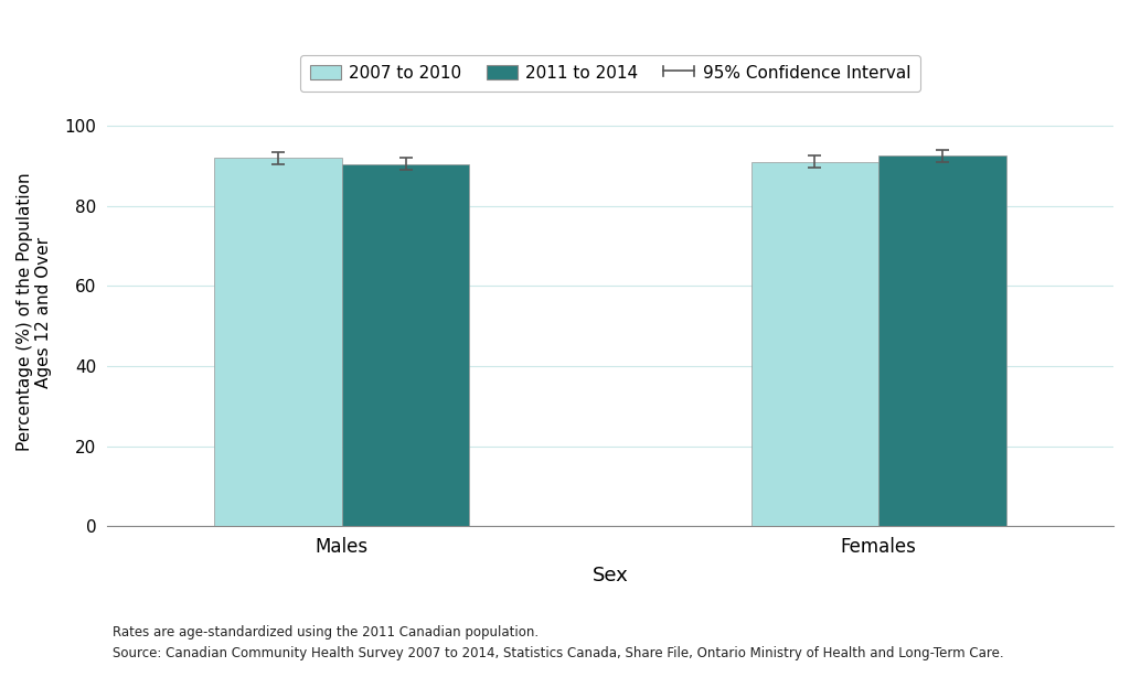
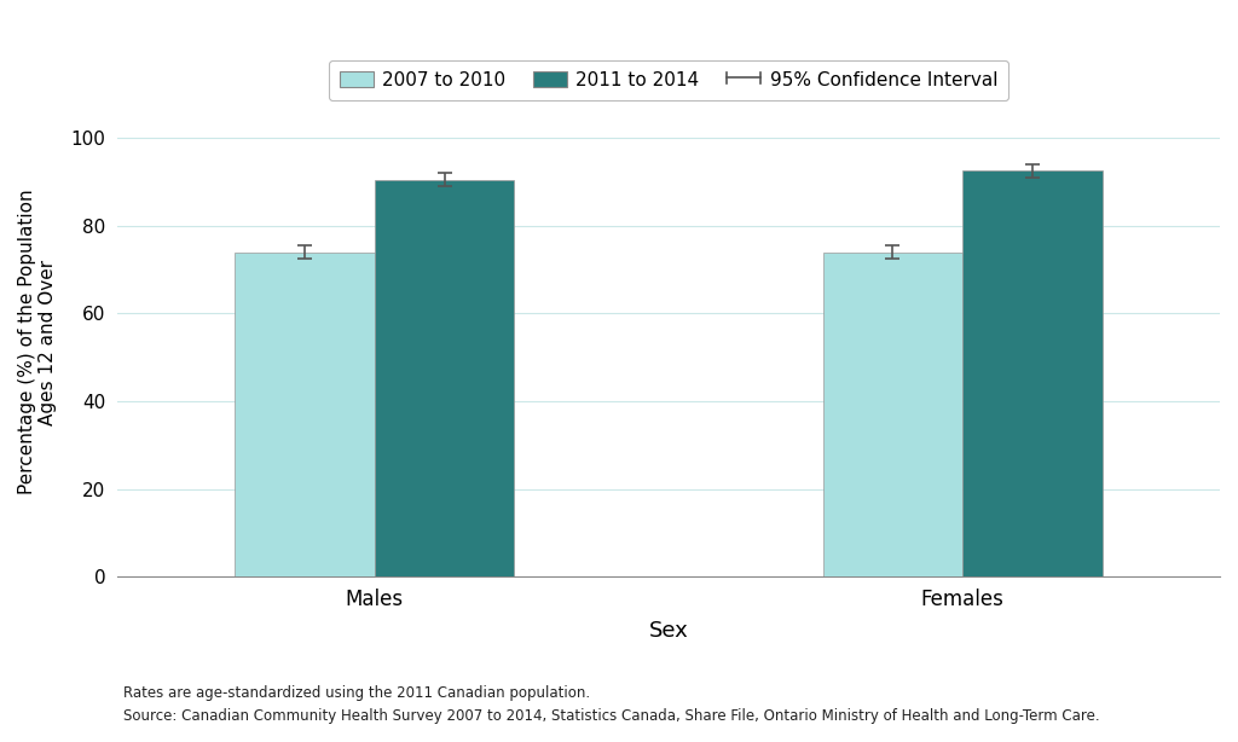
2007 to 2010/Males: 92 -> 74
2007 to 2010/Females: 91 -> 74
